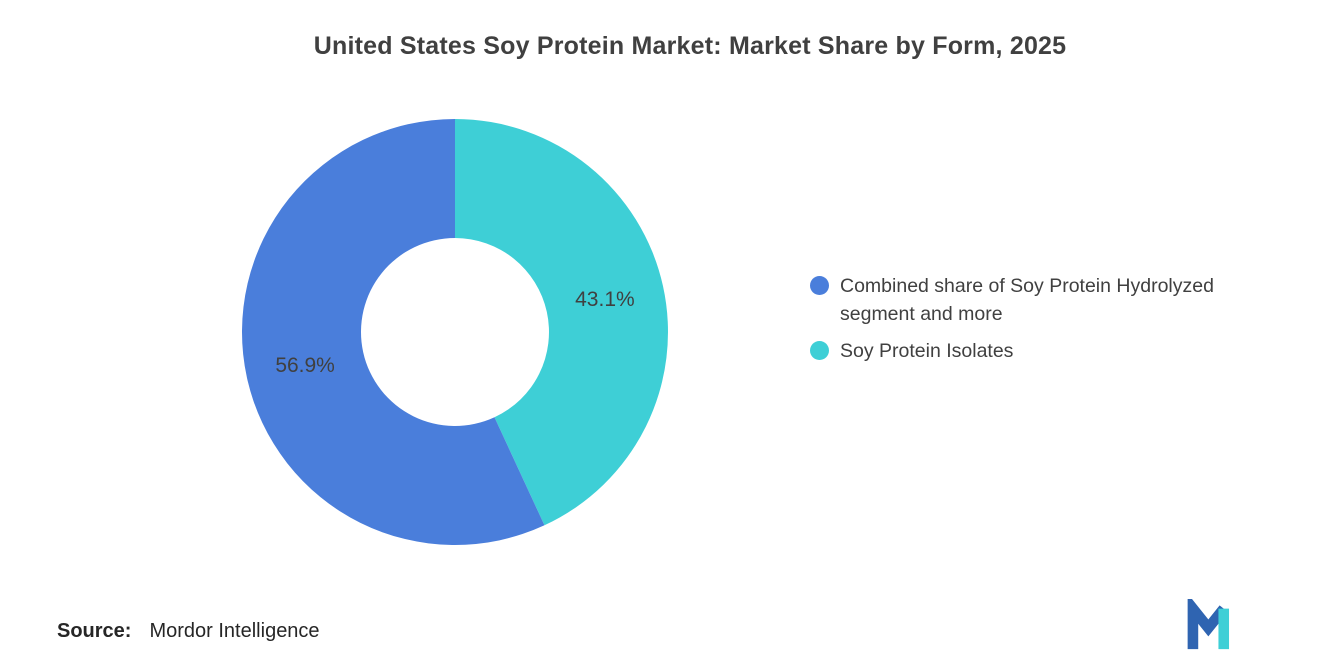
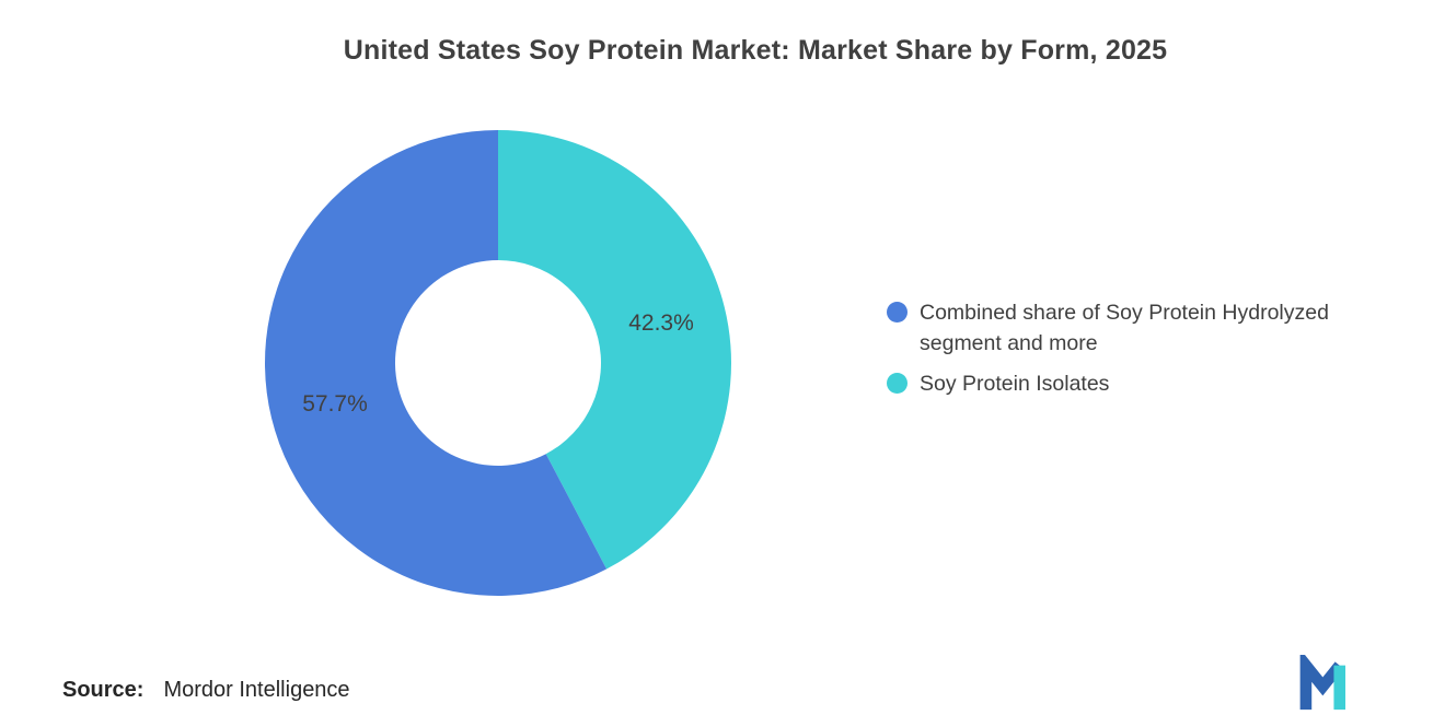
Soy Protein Isolates: 43.1% -> 42.3%
Combined share of Soy Protein Hydrolyzed segment and more: 56.9% -> 57.7%
